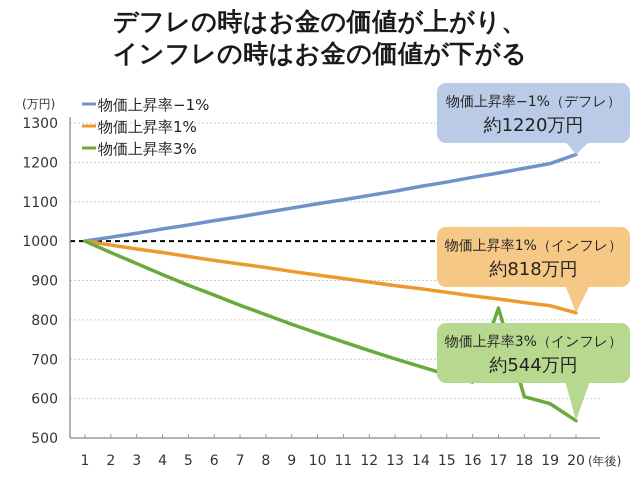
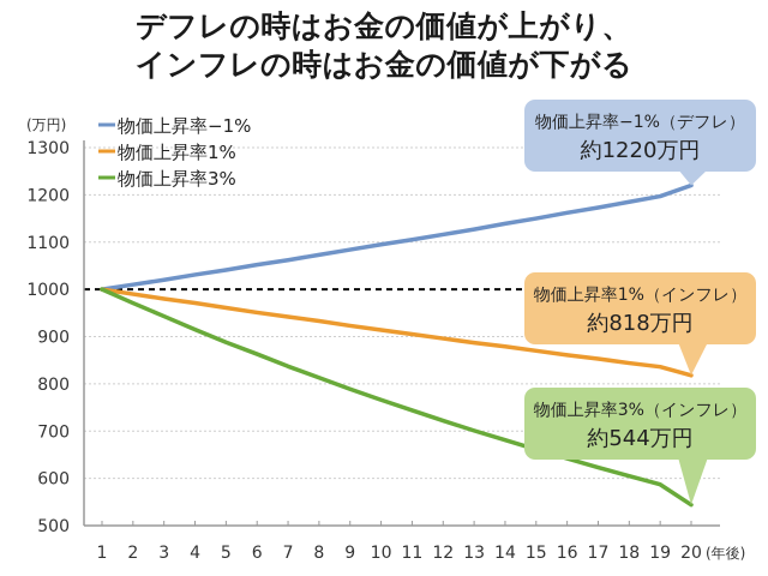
物価上昇率3%/17: 830 -> 620
